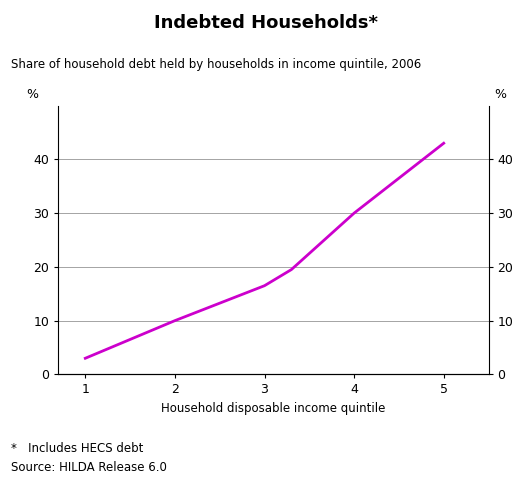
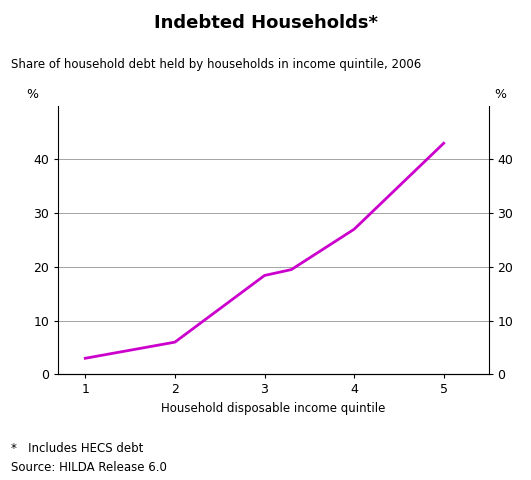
2: 10.0 -> 6.0
3: 16.5 -> 18.4
4: 30.0 -> 27.0
